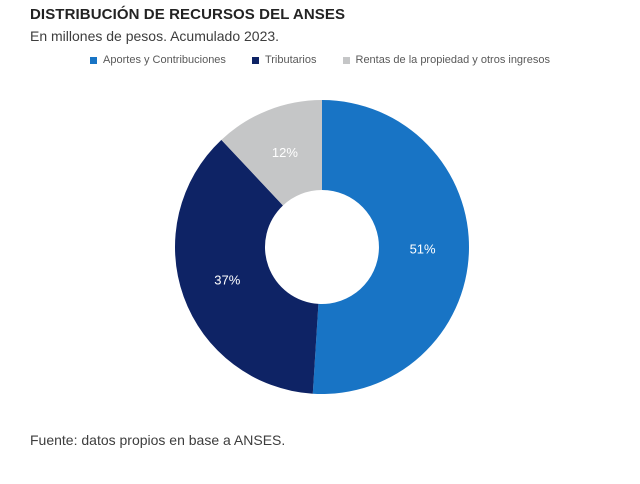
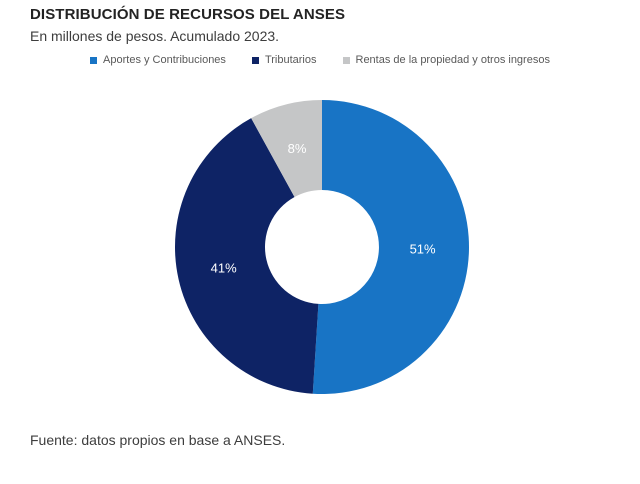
Tributarios: 37% -> 41%
Rentas de la propiedad y otros ingresos: 12% -> 8%
